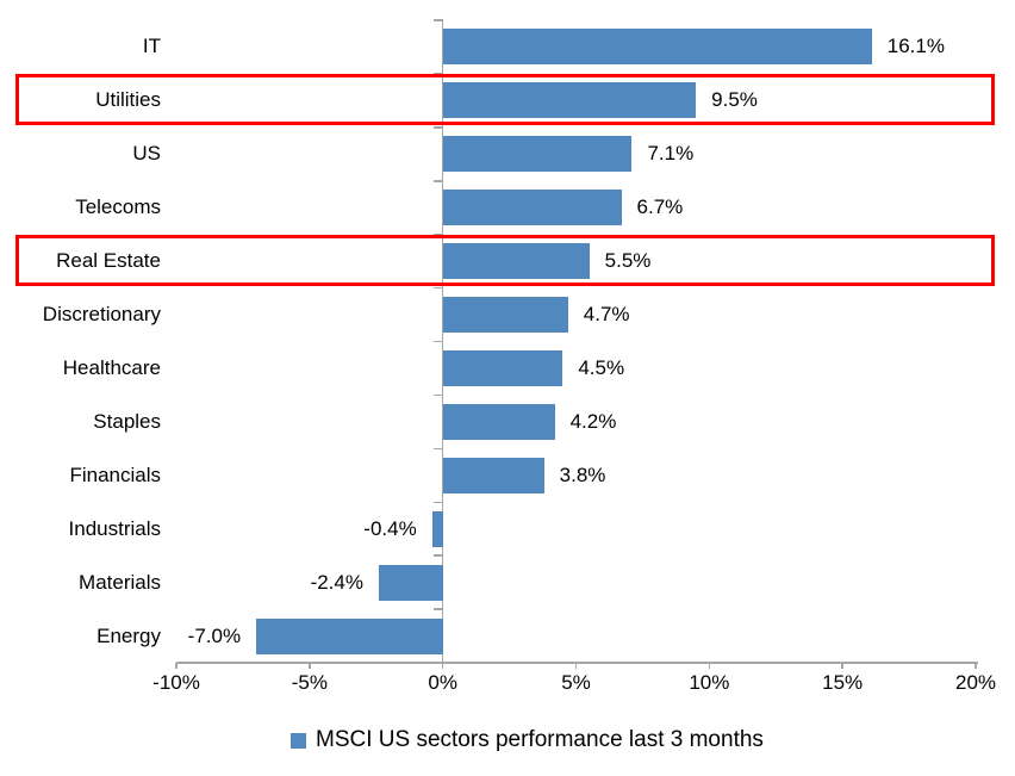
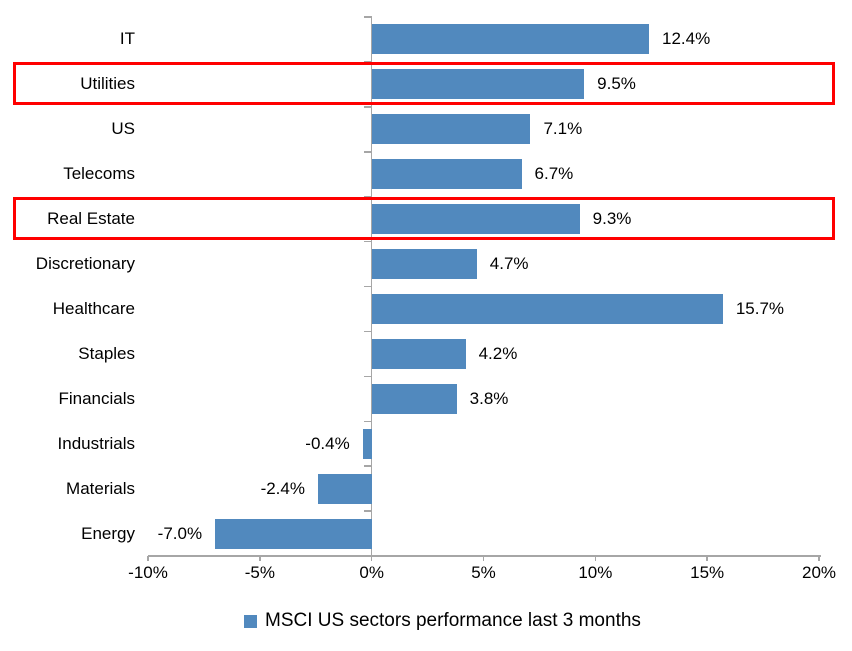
IT: 16.1% -> 12.4%
Real Estate: 5.5% -> 9.3%
Healthcare: 4.5% -> 15.7%
